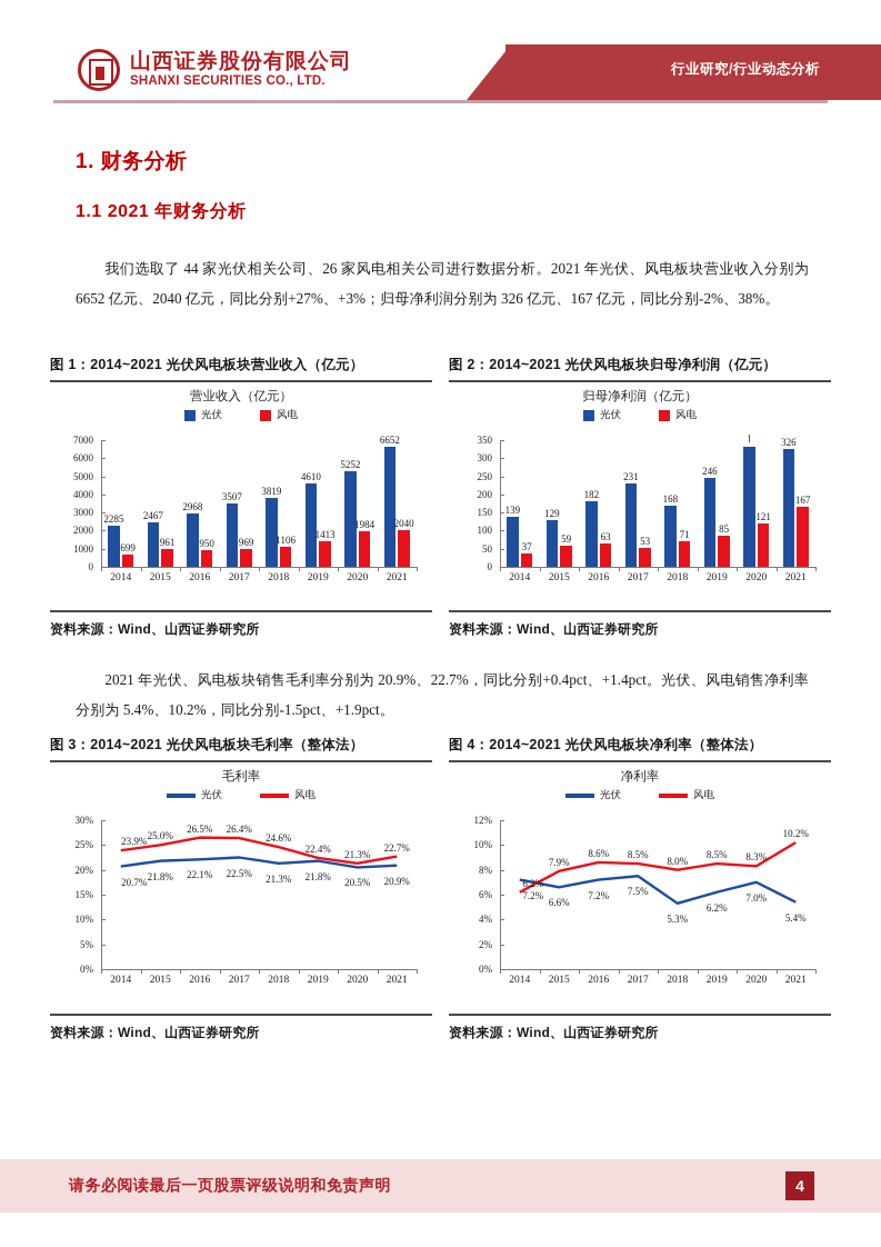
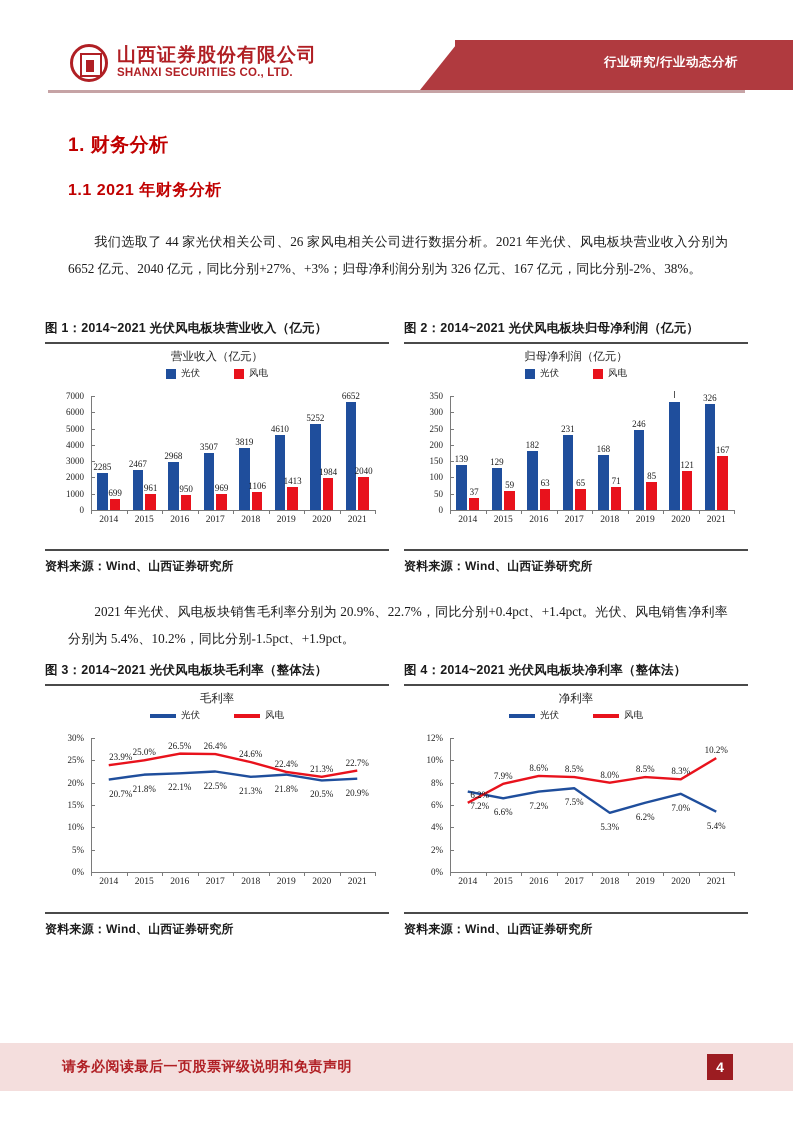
归母净利润（亿元）/风电/2017: 53 -> 65
